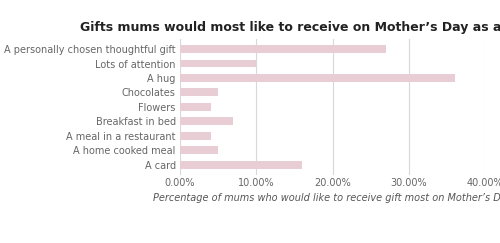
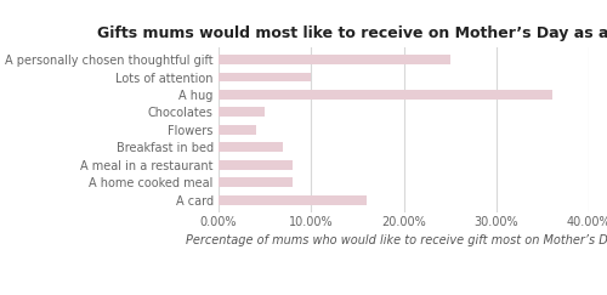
A personally chosen thoughtful gift: 27% -> 25%
A meal in a restaurant: 4% -> 8%
A home cooked meal: 5% -> 8%
